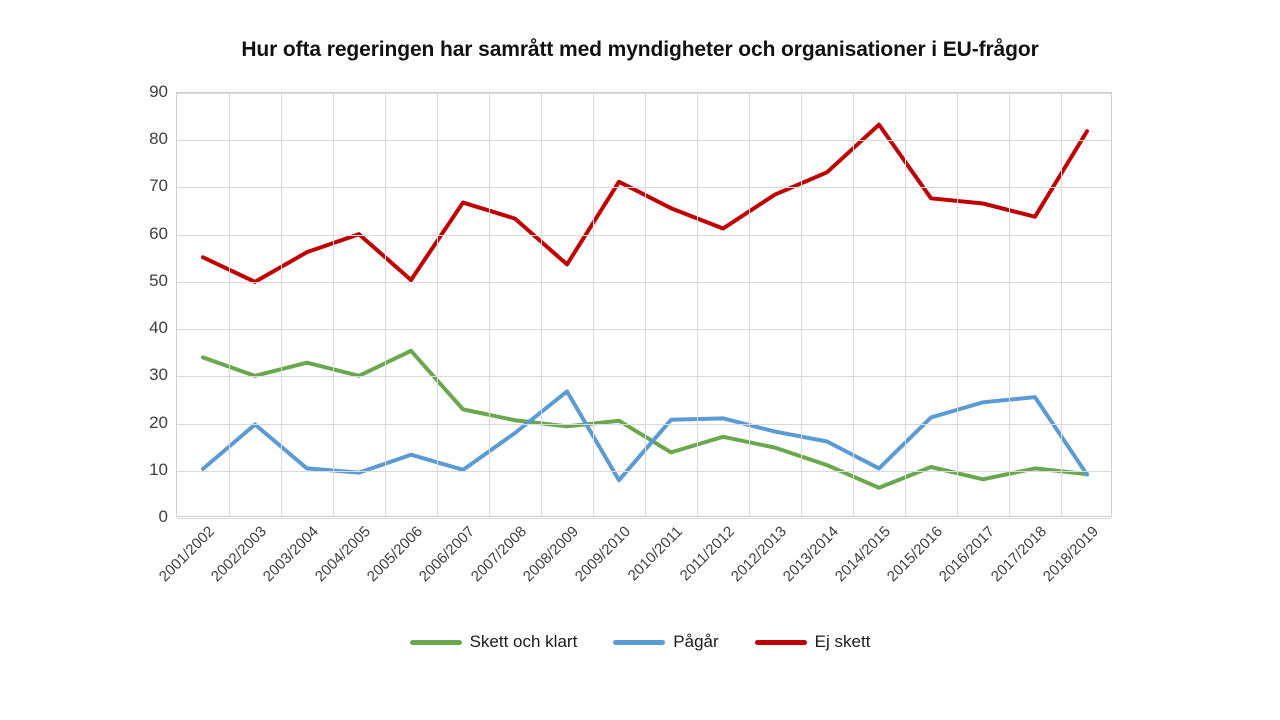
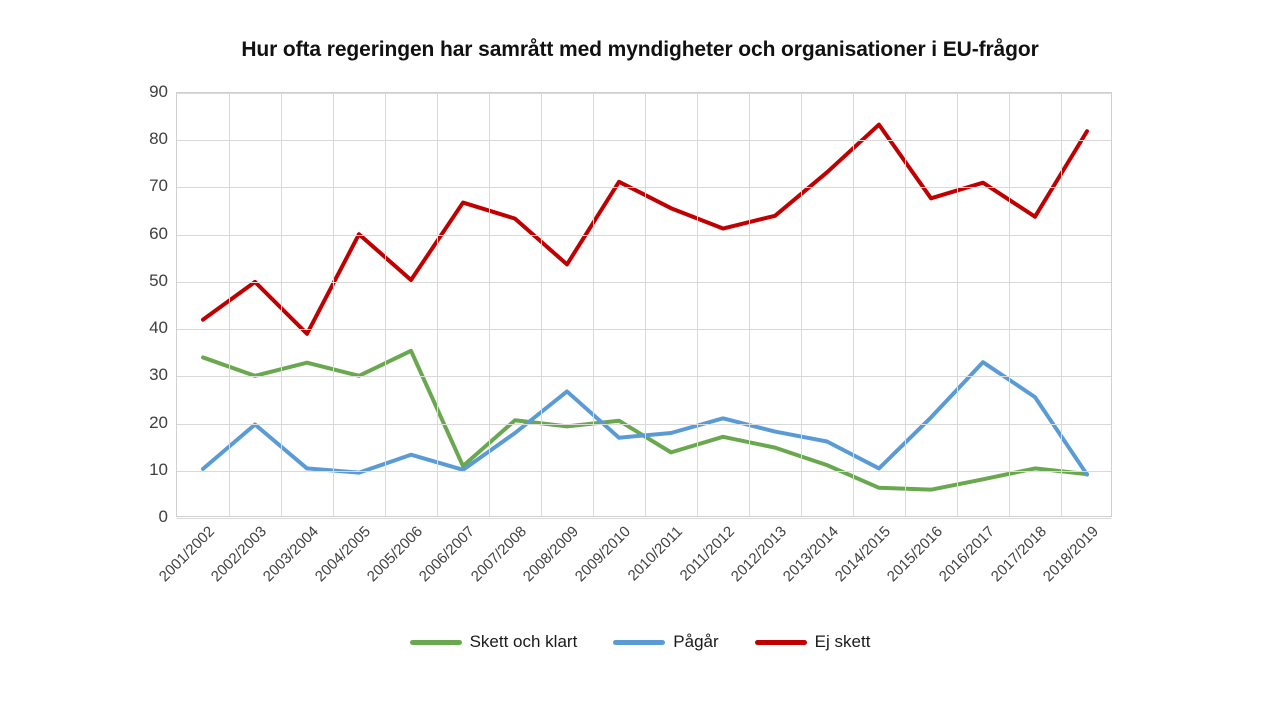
Ej skett/2001/2002: 55 -> 42
Ej skett/2003/2004: 56 -> 39
Skett och klart/2006/2007: 23 -> 11
Pågår/2009/2010: 8 -> 17
Pågår/2010/2011: 21 -> 18
Ej skett/2012/2013: 68 -> 64
Skett och klart/2015/2016: 11 -> 6
Pågår/2016/2017: 24 -> 33
Ej skett/2016/2017: 67 -> 71
